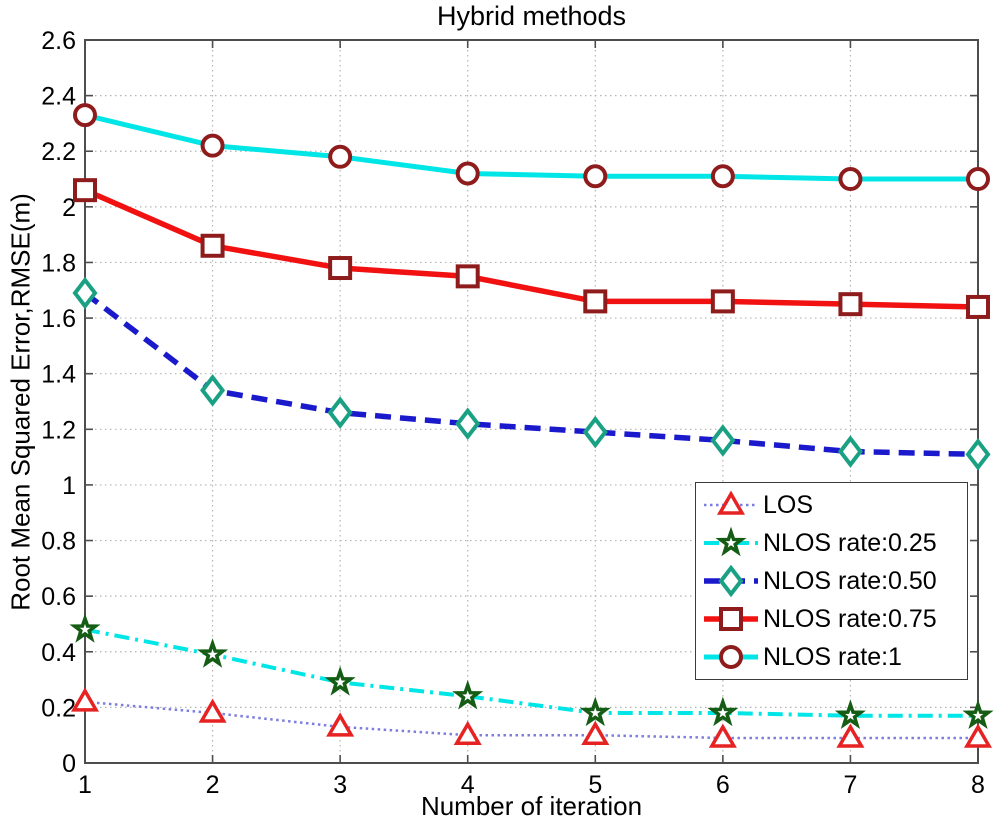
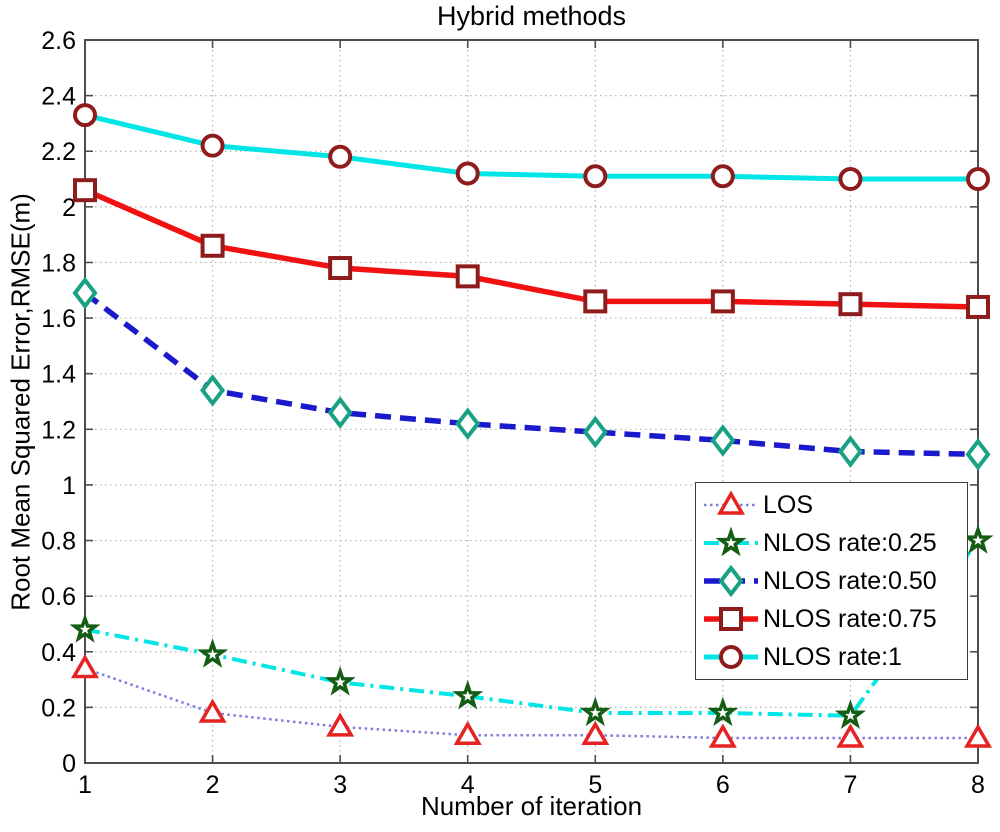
LOS/1: 0.22 -> 0.34
NLOS rate:0.25/8: 0.17 -> 0.80
